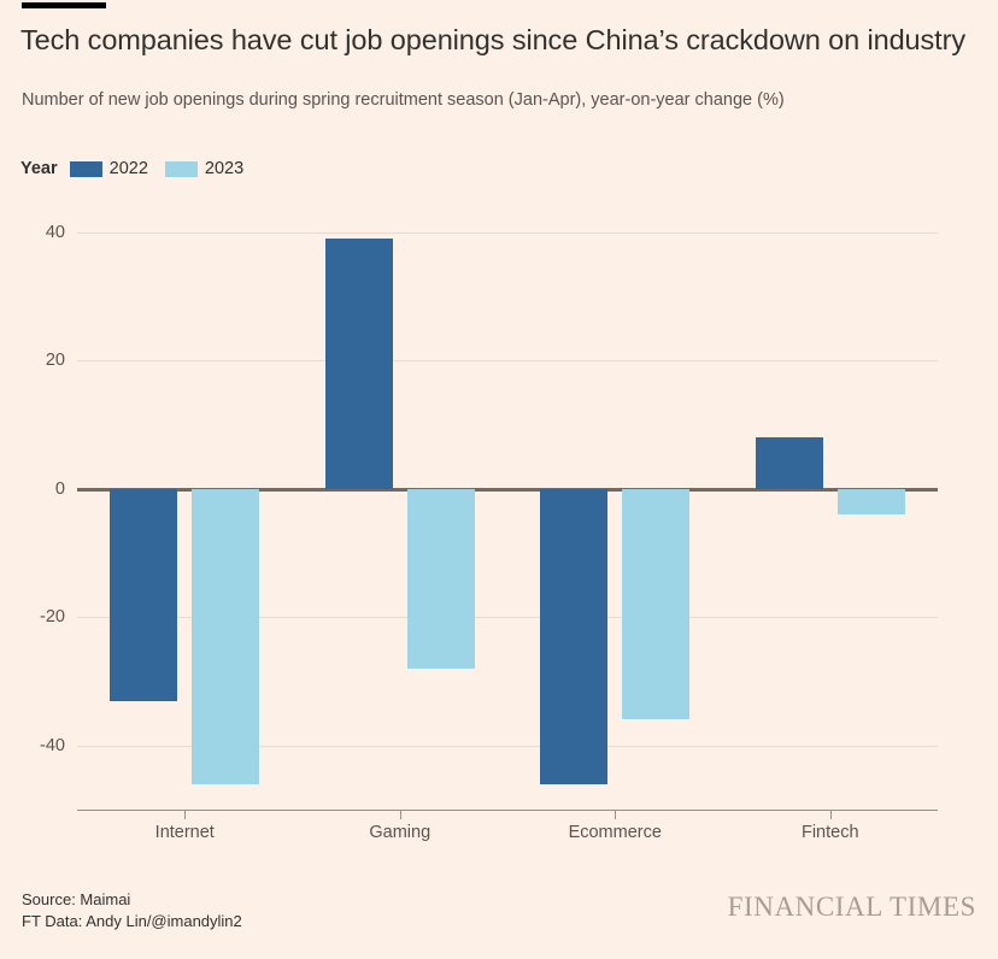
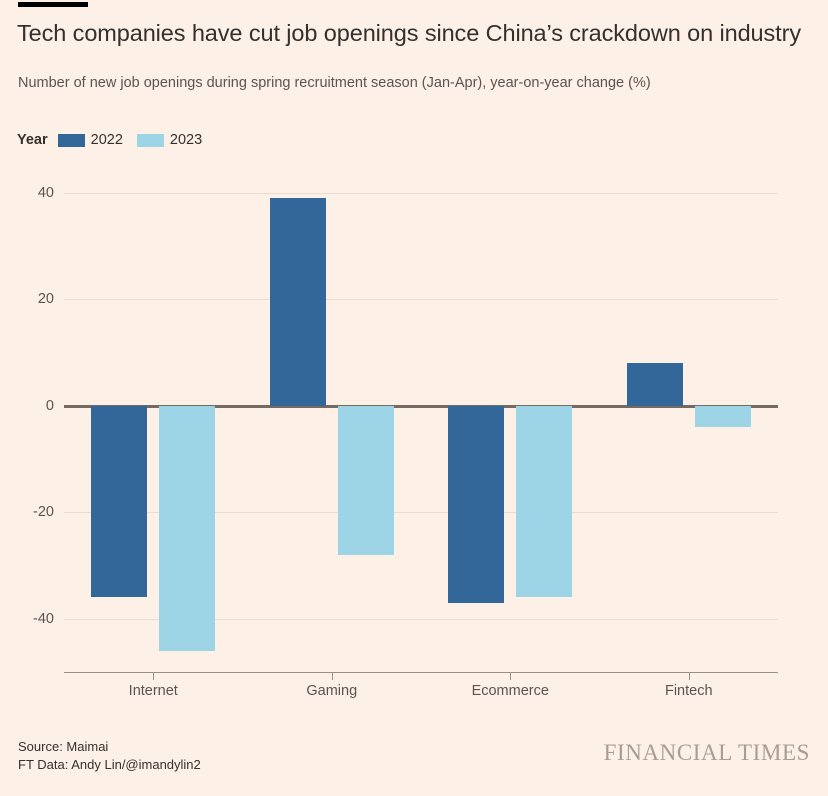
2022/Internet: -33 -> -36
2022/Ecommerce: -46 -> -37
